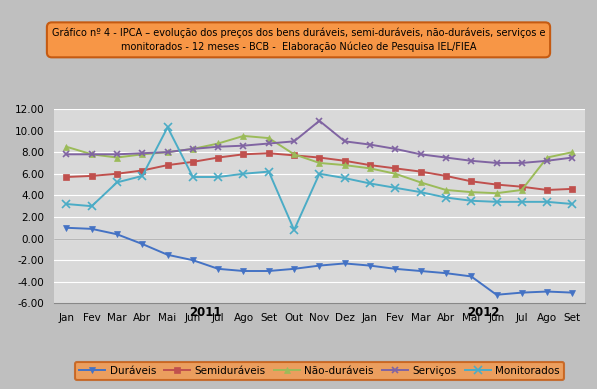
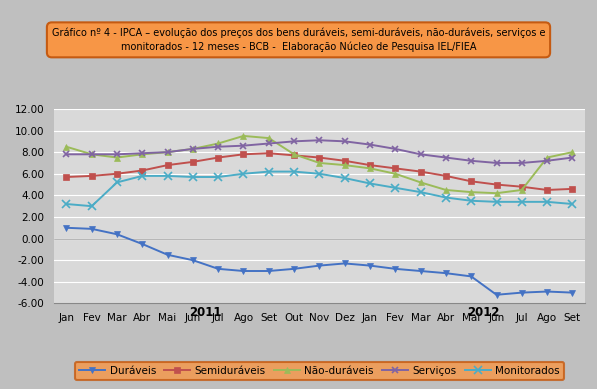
Monitorados/Mai: 10.3 -> 5.8
Monitorados/Out: 0.8 -> 6.2
Serviços/Nov: 10.9 -> 9.1
